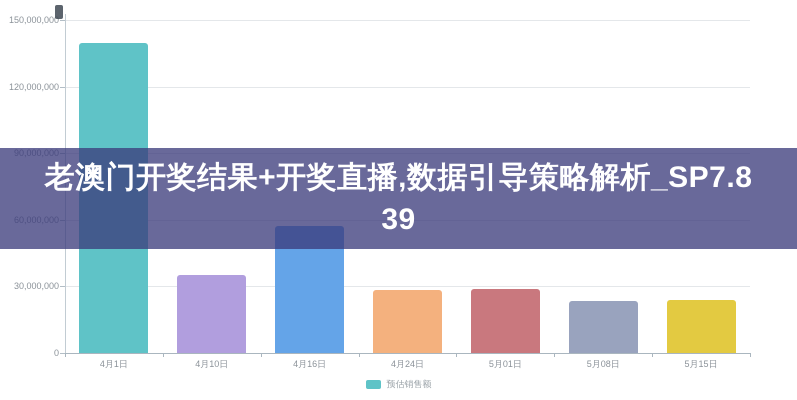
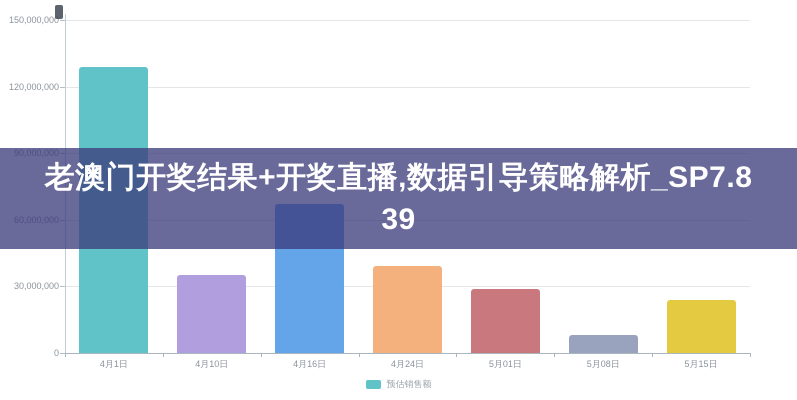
4月1日: 140000000 -> 129000000
4月16日: 57000000 -> 67000000
4月24日: 28000000 -> 39000000
5月08日: 24000000 -> 8000000
